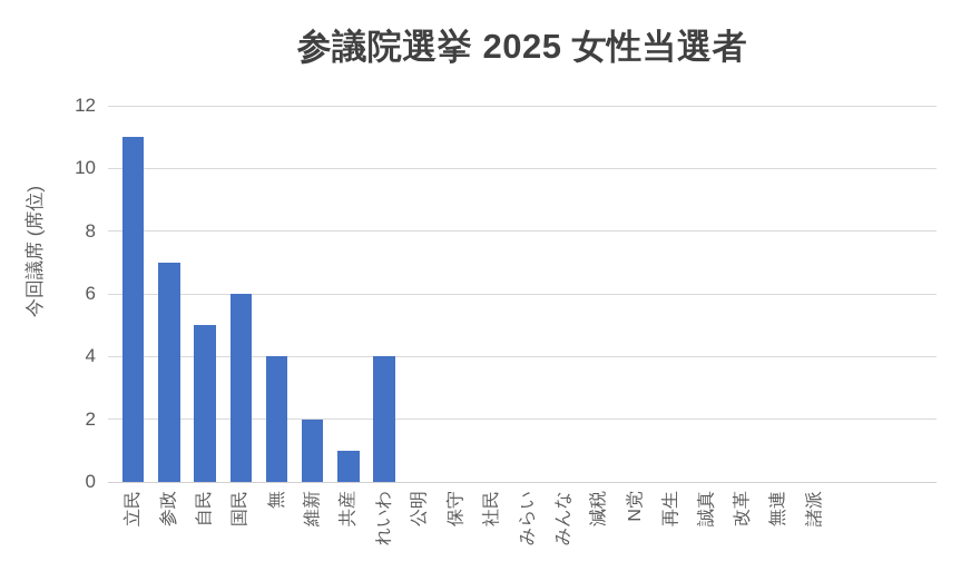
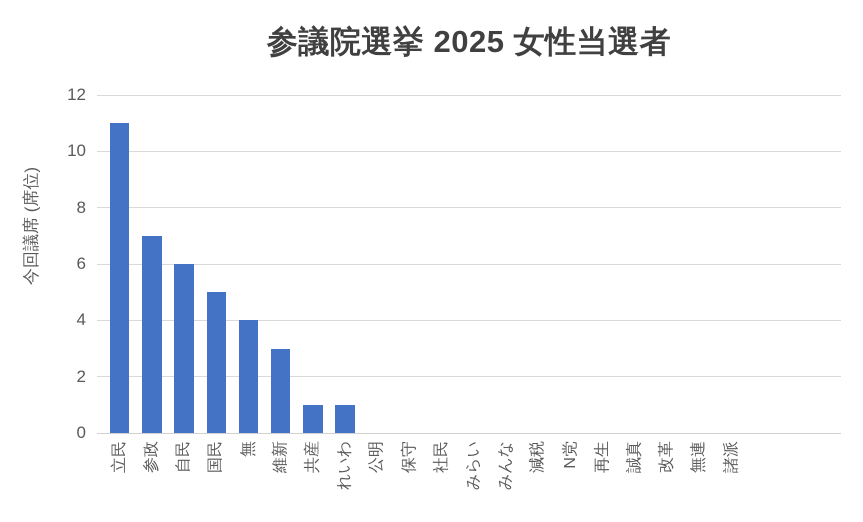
自民: 5 -> 6
国民: 6 -> 5
維新: 2 -> 3
れいわ: 4 -> 1
